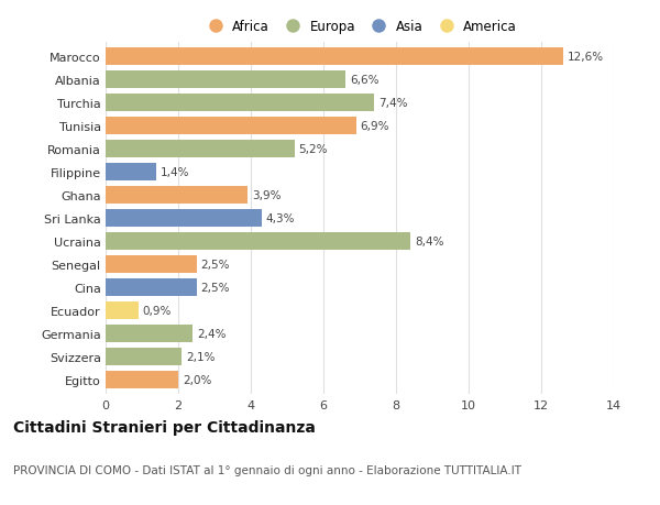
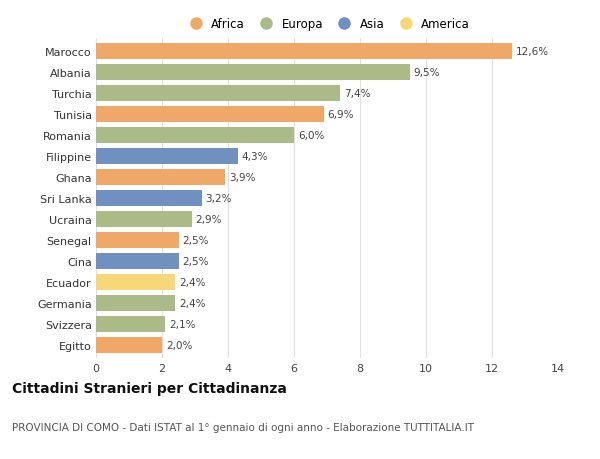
Albania: 6,6% -> 9,5%
Romania: 5,2% -> 6,0%
Filippine: 1,4% -> 4,3%
Sri Lanka: 4,3% -> 3,2%
Ucraina: 8,4% -> 2,9%
Ecuador: 0,9% -> 2,4%
